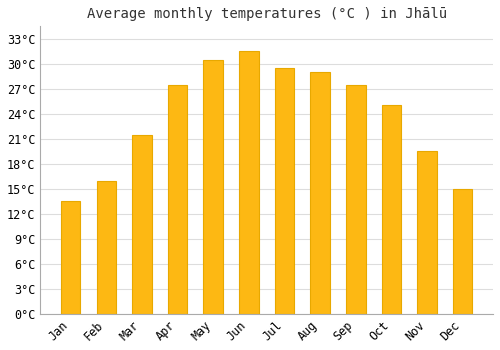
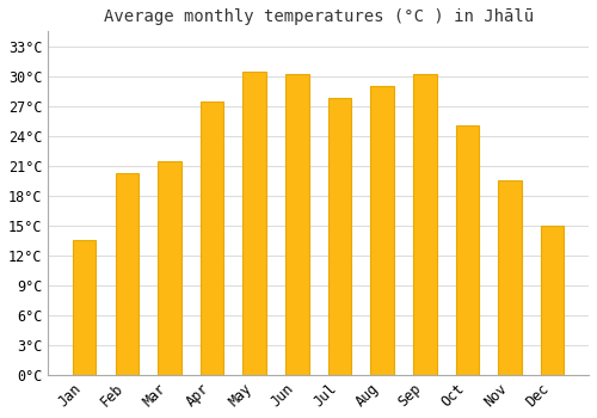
Feb: 16.0°C -> 20.2°C
Jun: 31.5°C -> 30.2°C
Jul: 29.5°C -> 27.8°C
Sep: 27.5°C -> 30.2°C
